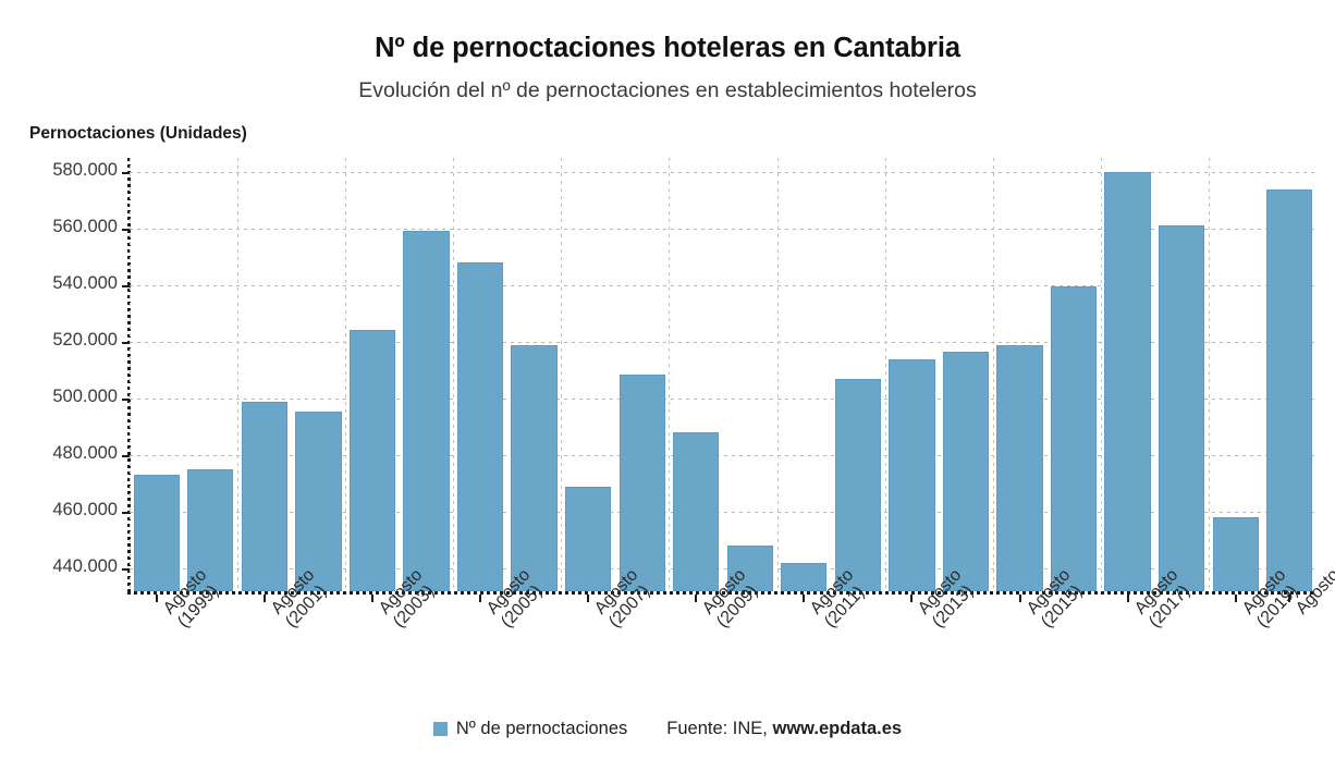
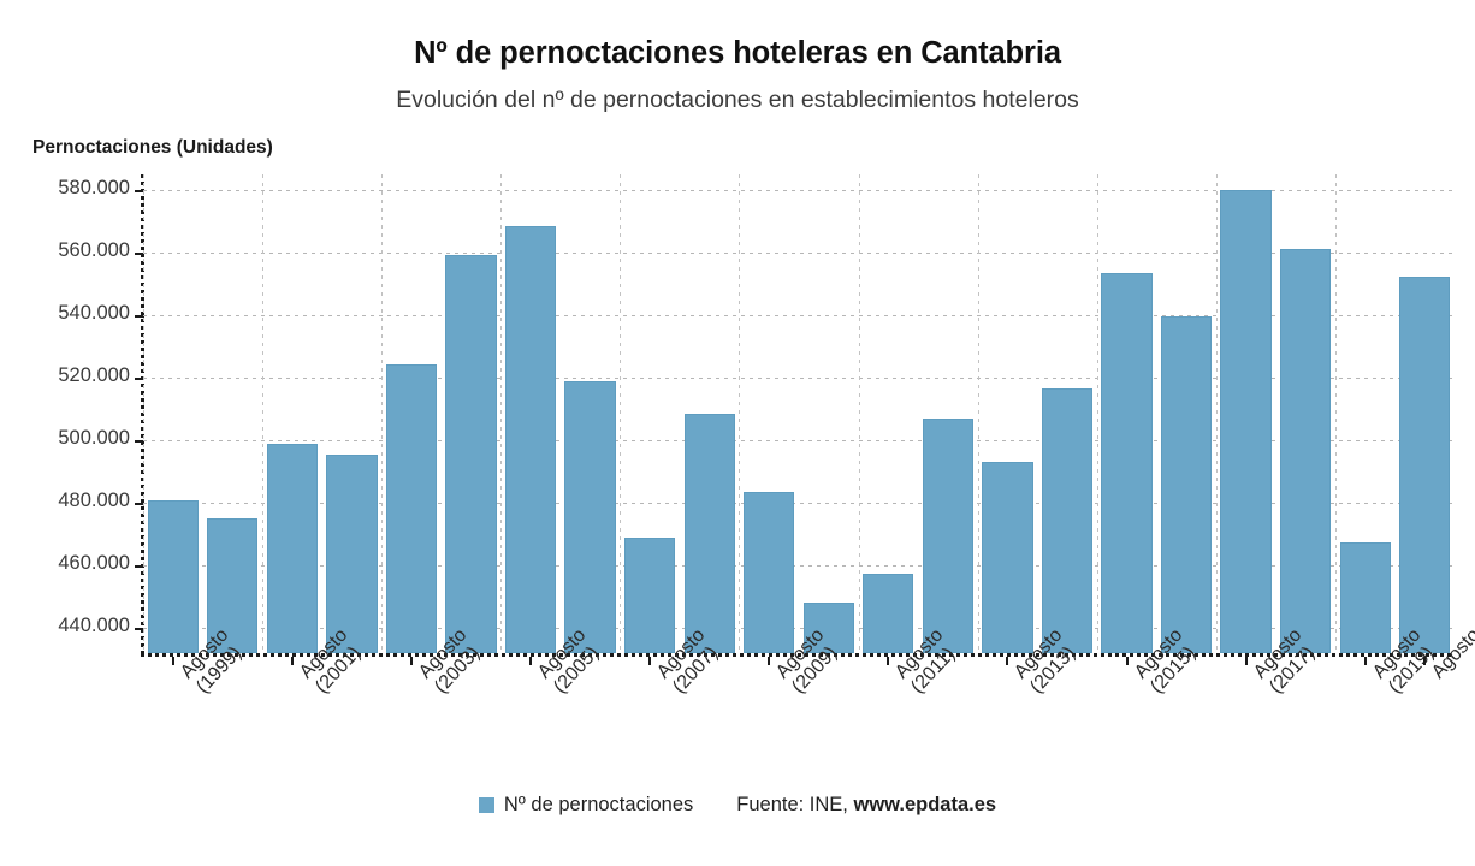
Agosto (1999): 473000 -> 481000
Agosto (2005): 548000 -> 569000
Agosto (2009): 488000 -> 483000
Agosto (2011): 442000 -> 457000
Agosto (2013): 514000 -> 493000
Agosto (2015): 519000 -> 554000
Agosto (2019): 458000 -> 467000
Agosto: 574000 -> 552000
